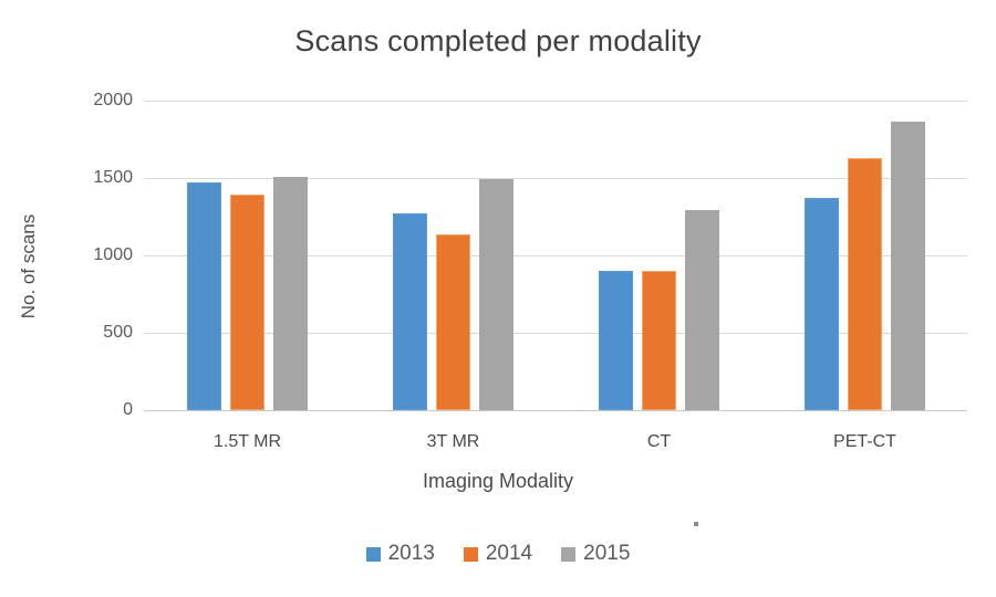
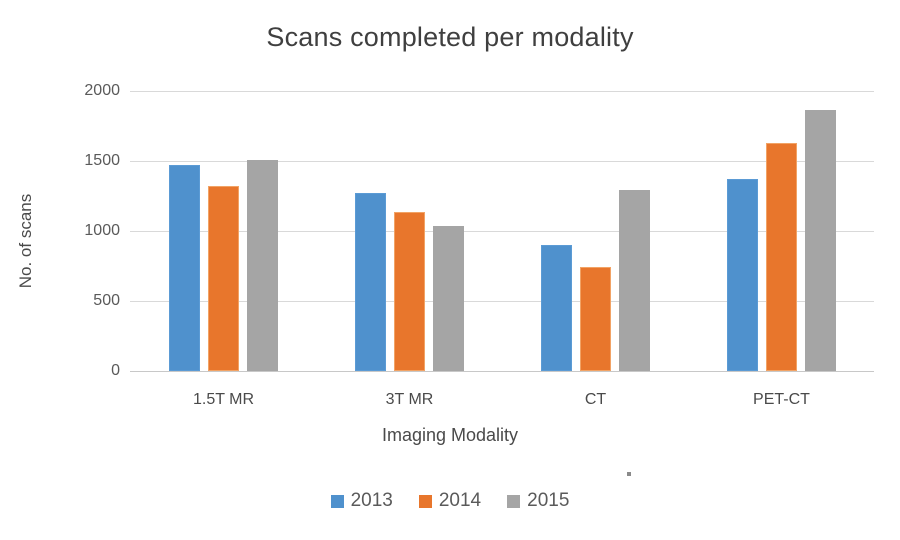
2014/1.5T MR: 1390 -> 1320
2015/3T MR: 1490 -> 1040
2014/CT: 900 -> 740
